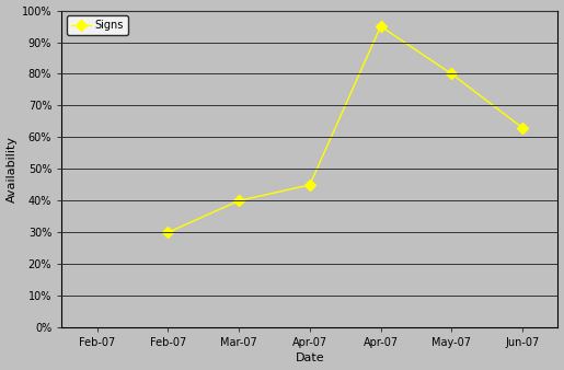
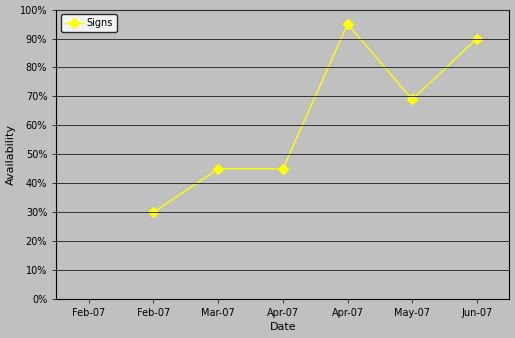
Mar-07: 40% -> 45%
May-07: 80% -> 69%
Jun-07: 63% -> 90%
